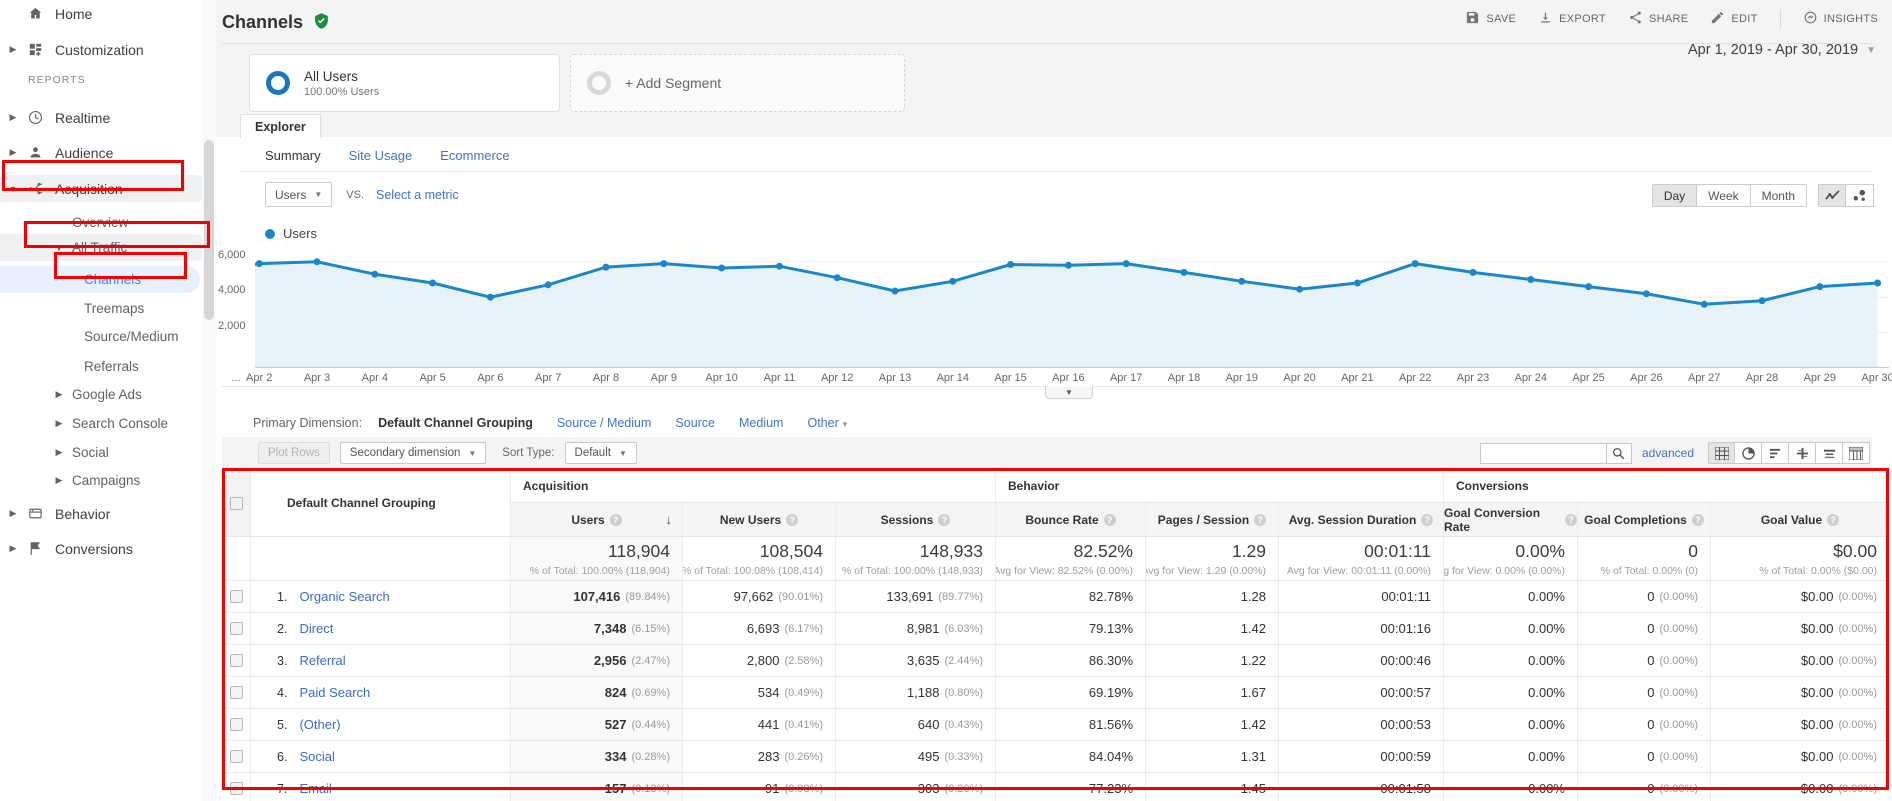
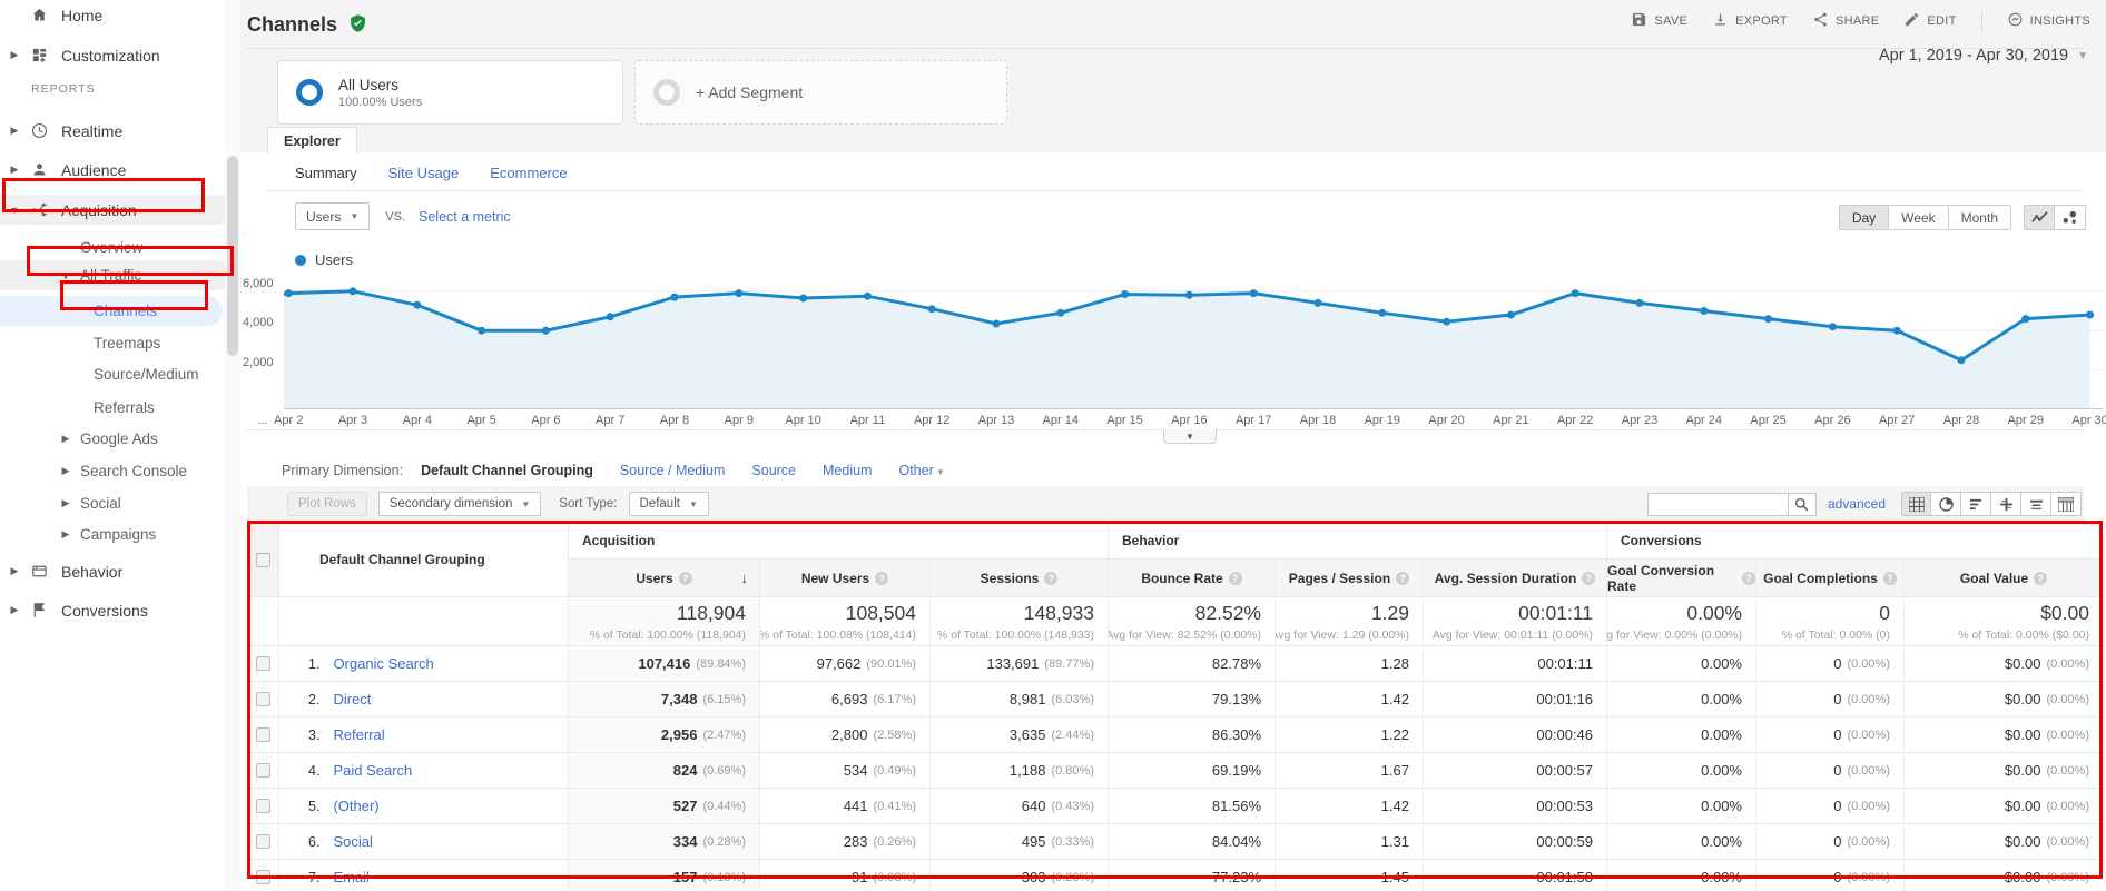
Apr 5: 4800 -> 4000
Apr 27: 3600 -> 4000
Apr 28: 3800 -> 2500
